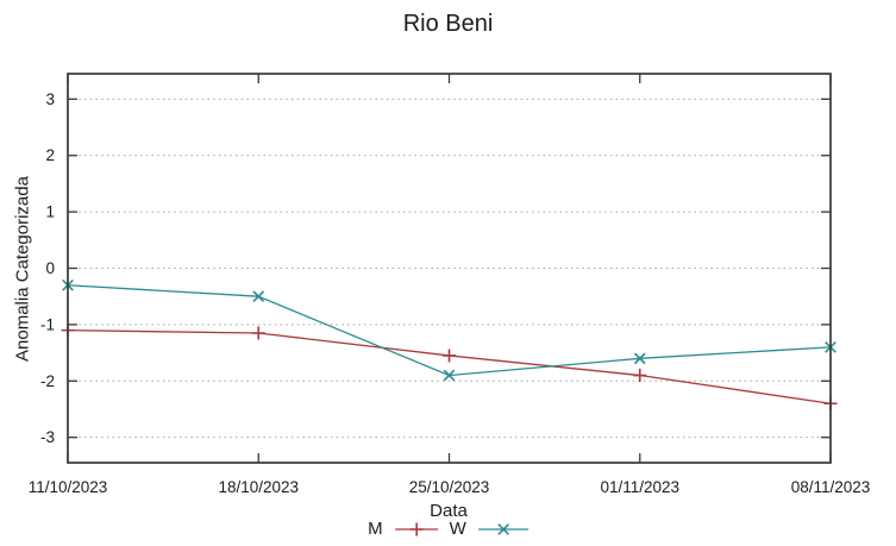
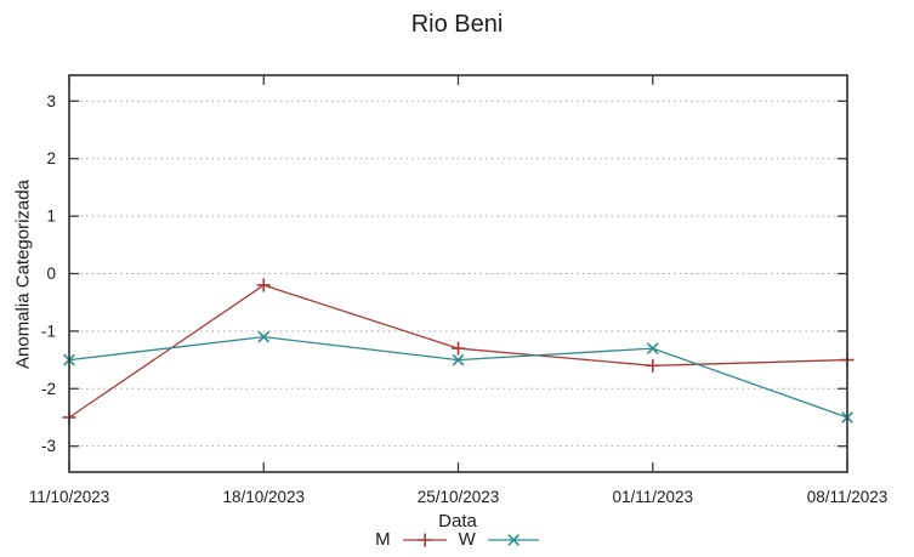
M/11/10/2023: -1.1 -> -2.5
W/11/10/2023: -0.3 -> -1.5
M/18/10/2023: -1.1 -> -0.2
W/18/10/2023: -0.5 -> -1.1
M/25/10/2023: -1.6 -> -1.3
W/25/10/2023: -1.9 -> -1.5
M/01/11/2023: -1.9 -> -1.6
W/01/11/2023: -1.6 -> -1.3
M/08/11/2023: -2.4 -> -1.5
W/08/11/2023: -1.4 -> -2.5
